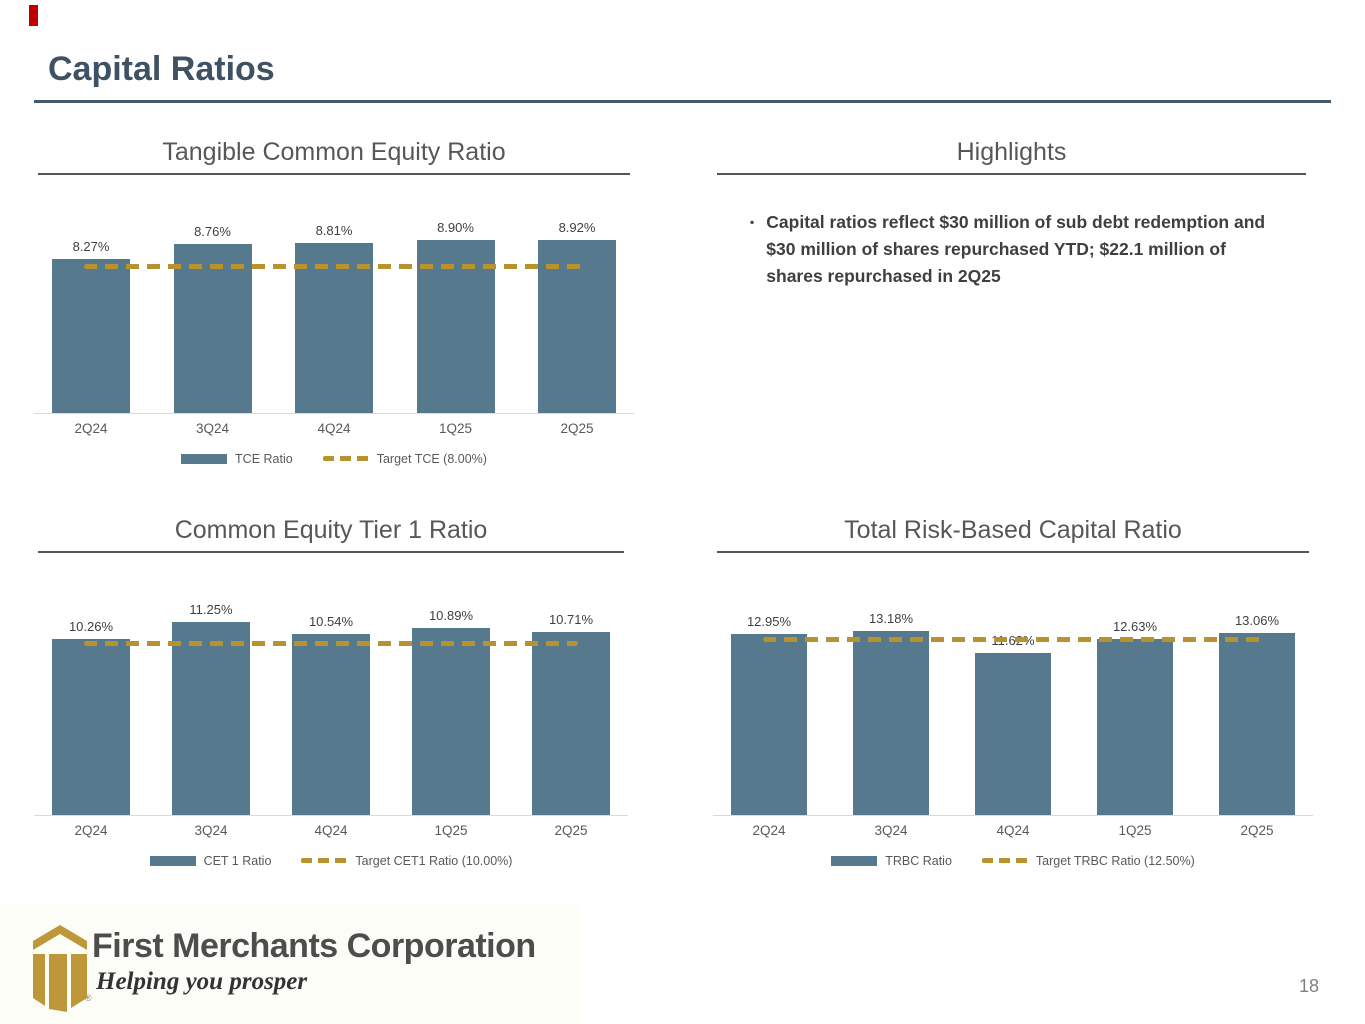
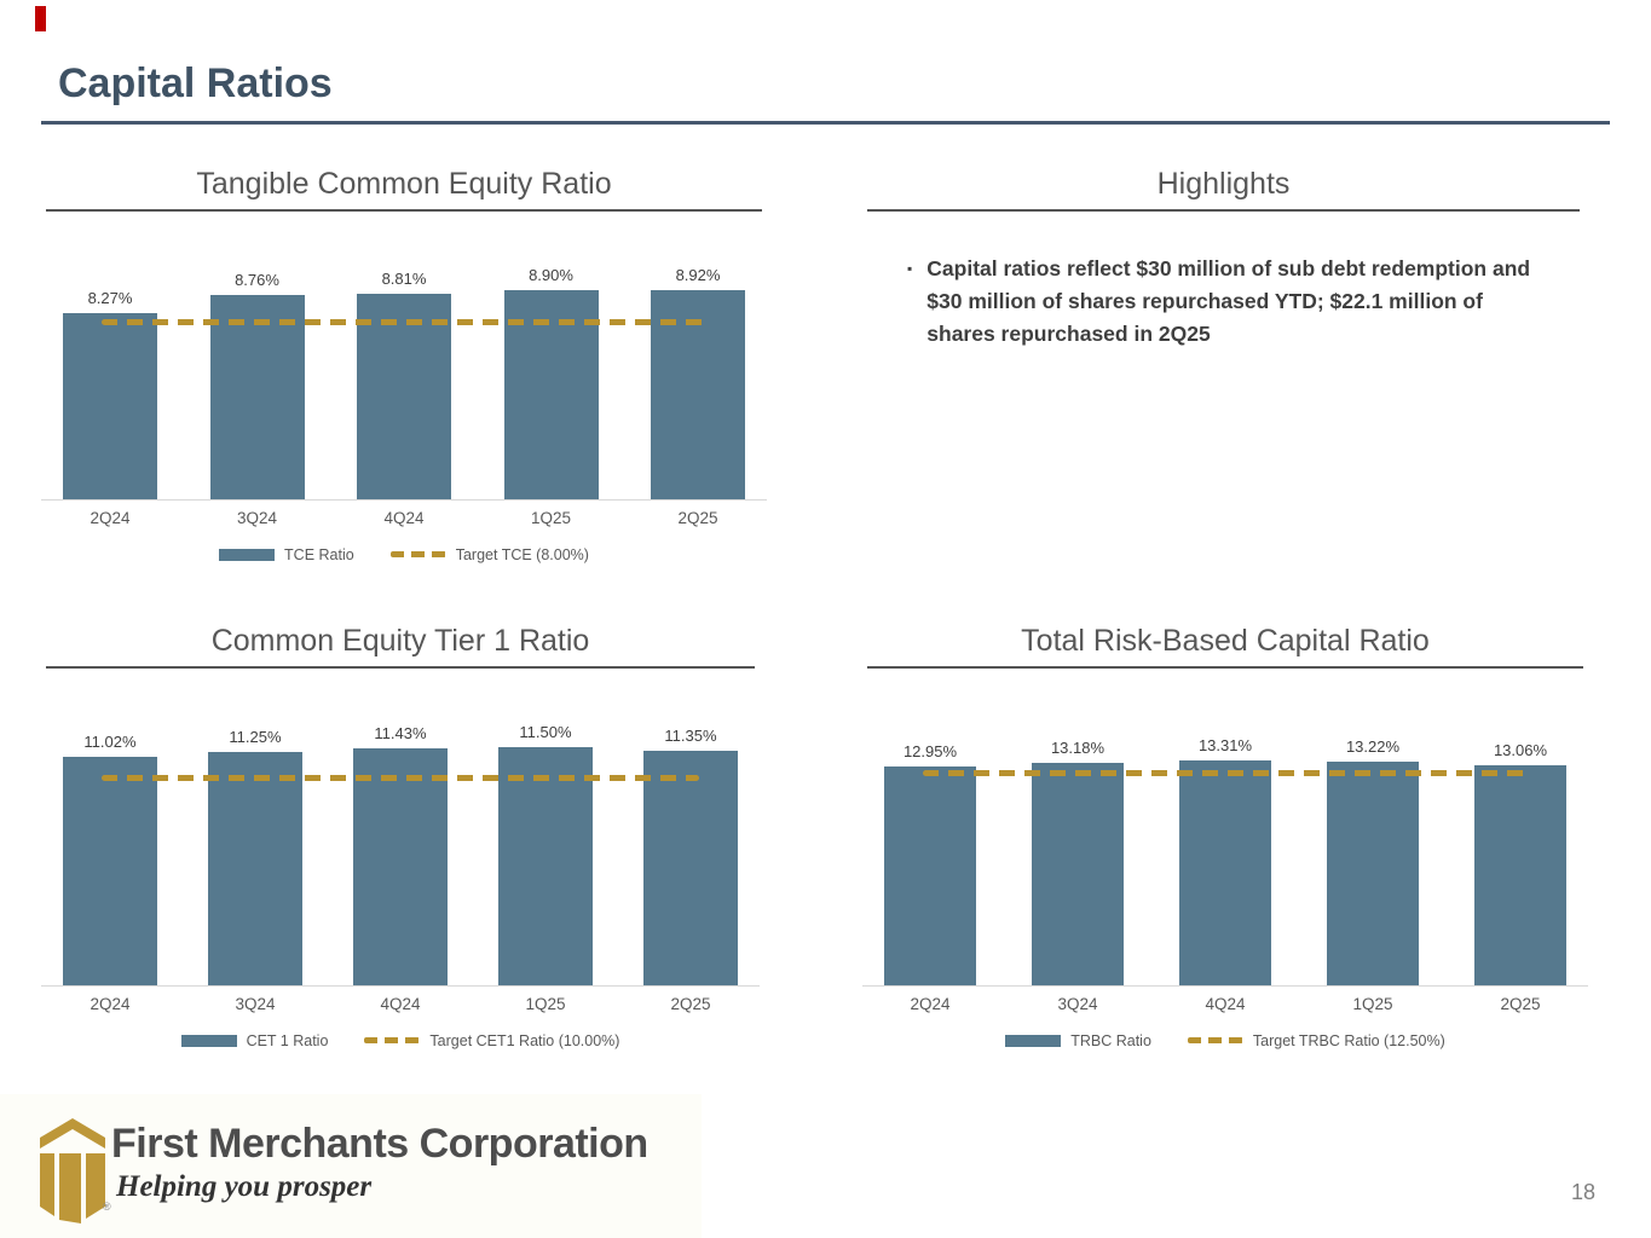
Common Equity Tier 1 Ratio/2Q24: 10.26% -> 11.02%
Common Equity Tier 1 Ratio/4Q24: 10.54% -> 11.43%
Common Equity Tier 1 Ratio/1Q25: 10.89% -> 11.50%
Common Equity Tier 1 Ratio/2Q25: 10.71% -> 11.35%
Total Risk-Based Capital Ratio/4Q24: 11.62% -> 13.31%
Total Risk-Based Capital Ratio/1Q25: 12.63% -> 13.22%
